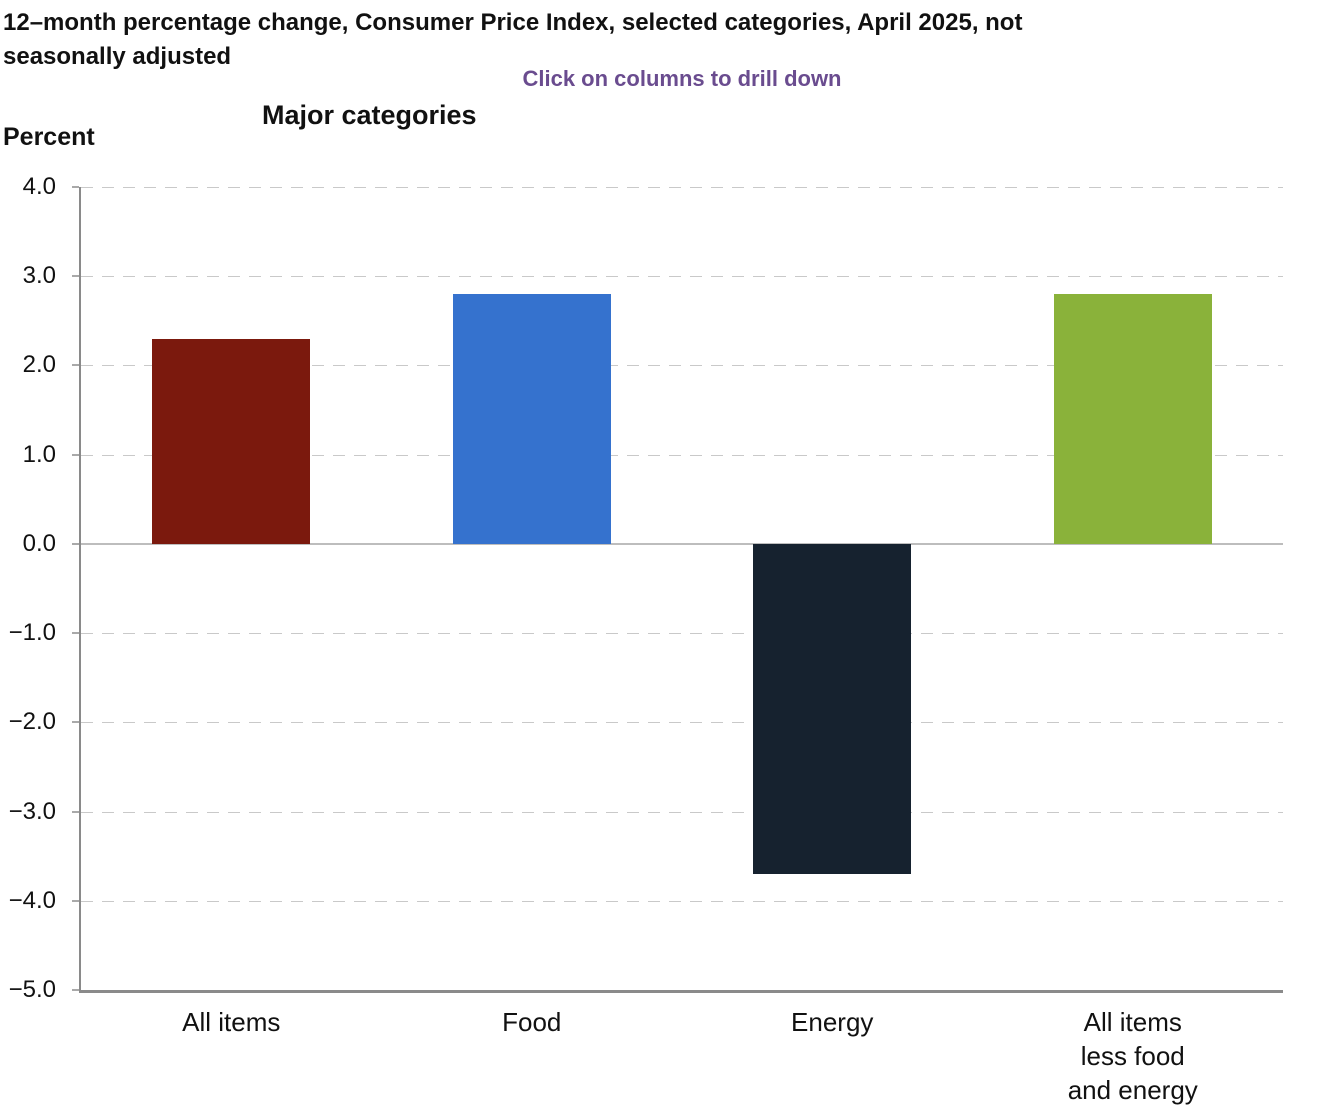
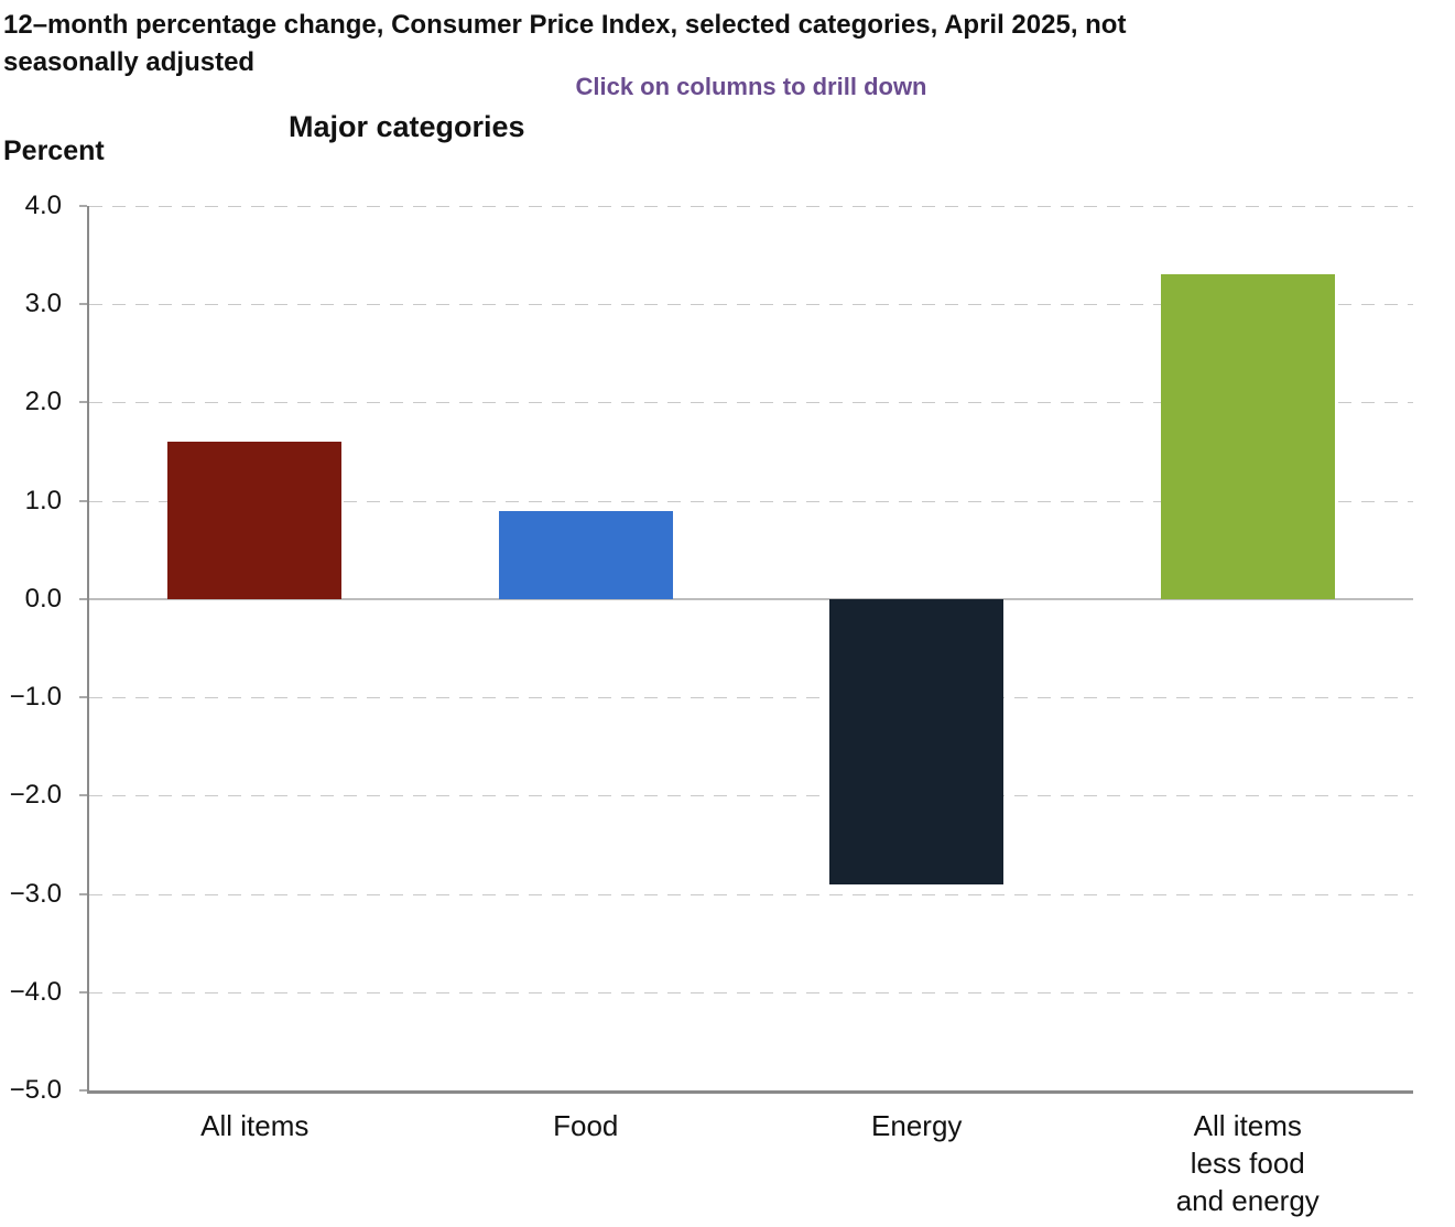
All items: 2.3 -> 1.6
Food: 2.8 -> 0.9
Energy: -3.7 -> -2.9
All items less food and energy: 2.8 -> 3.3
